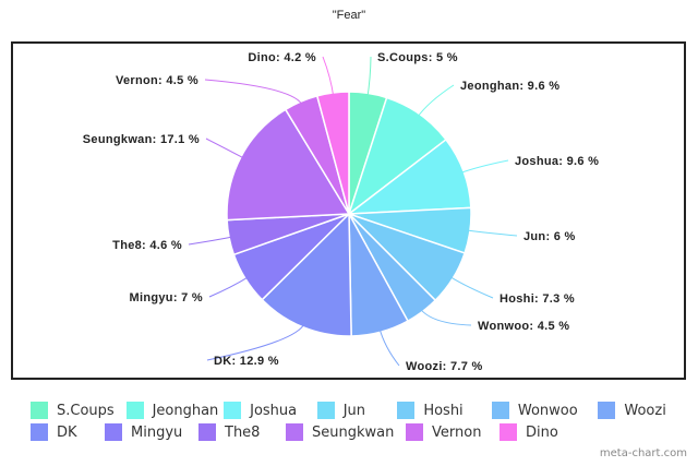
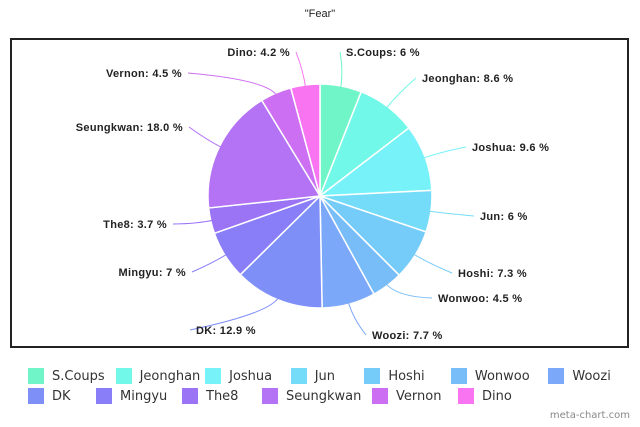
S.Coups: 5 -> 6
Jeonghan: 9.6 -> 8.6
The8: 4.6 -> 3.7
Seungkwan: 17.1 -> 18.0
